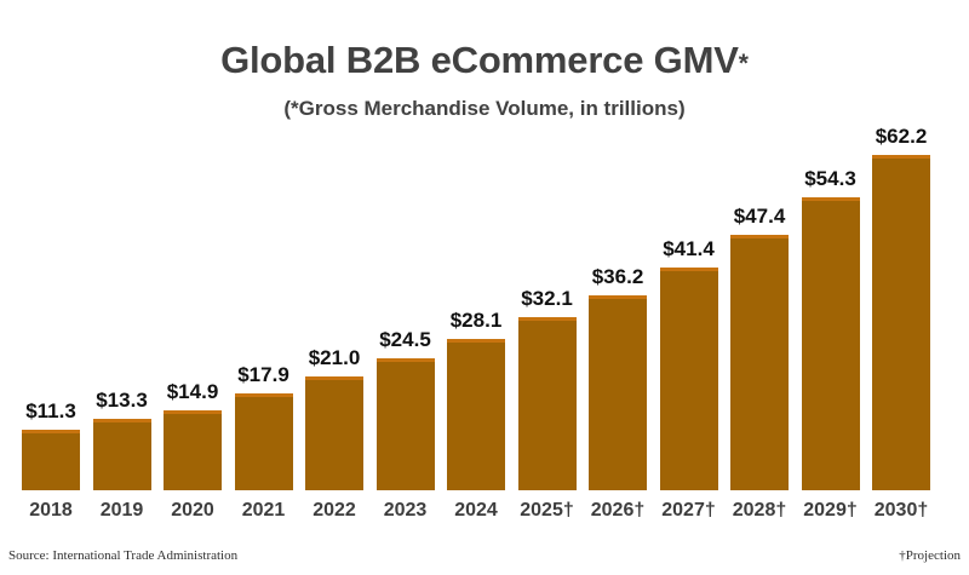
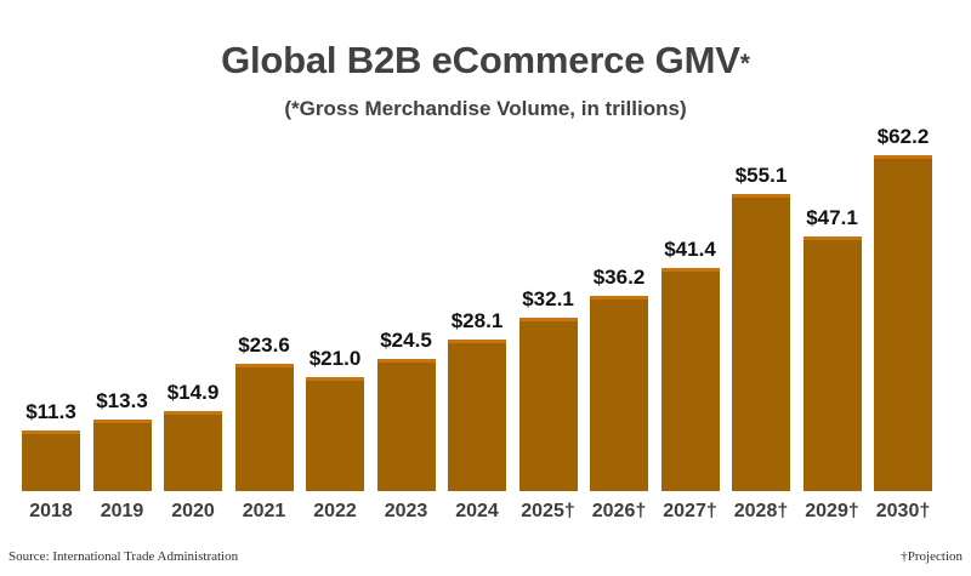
2021: $17.9 -> $23.6
2028†: $47.4 -> $55.1
2029†: $54.3 -> $47.1
